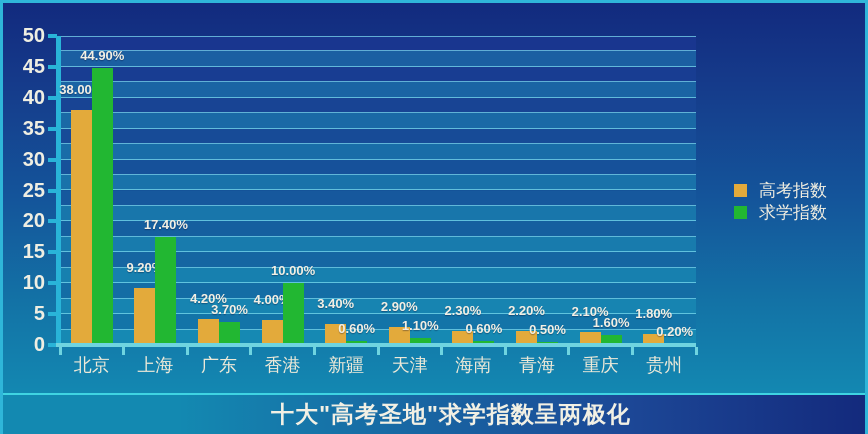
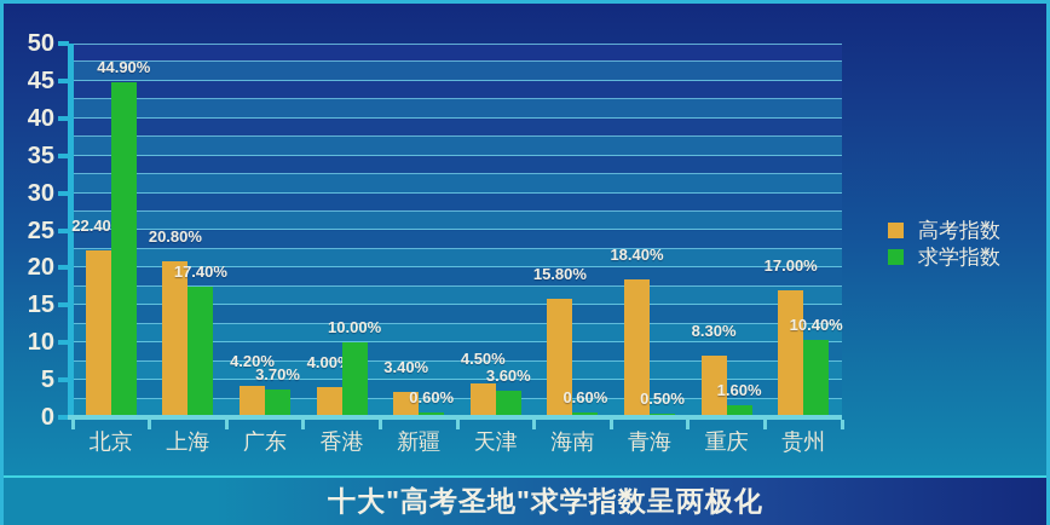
高考指数/北京: 38.00% -> 22.40%
高考指数/上海: 9.20% -> 20.80%
高考指数/天津: 2.90% -> 4.50%
求学指数/天津: 1.10% -> 3.60%
高考指数/海南: 2.30% -> 15.80%
高考指数/青海: 2.20% -> 18.40%
高考指数/重庆: 2.10% -> 8.30%
高考指数/贵州: 1.80% -> 17.00%
求学指数/贵州: 0.20% -> 10.40%
